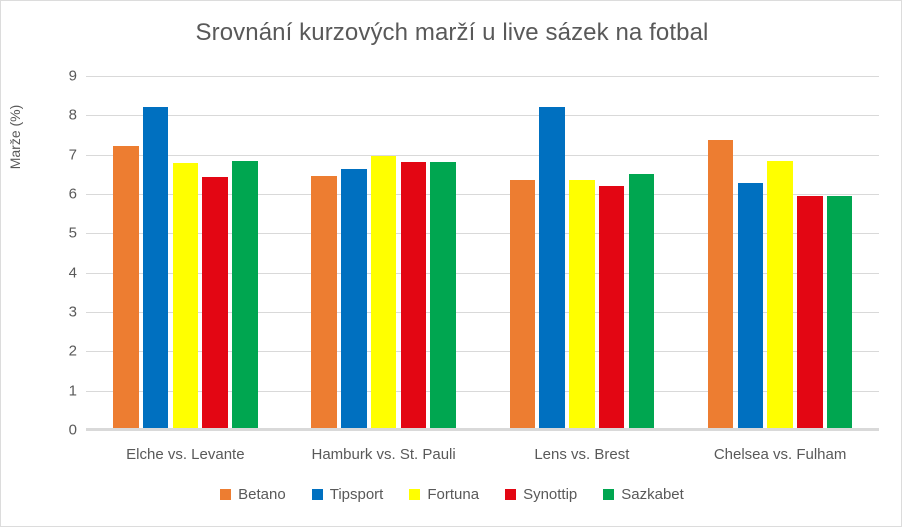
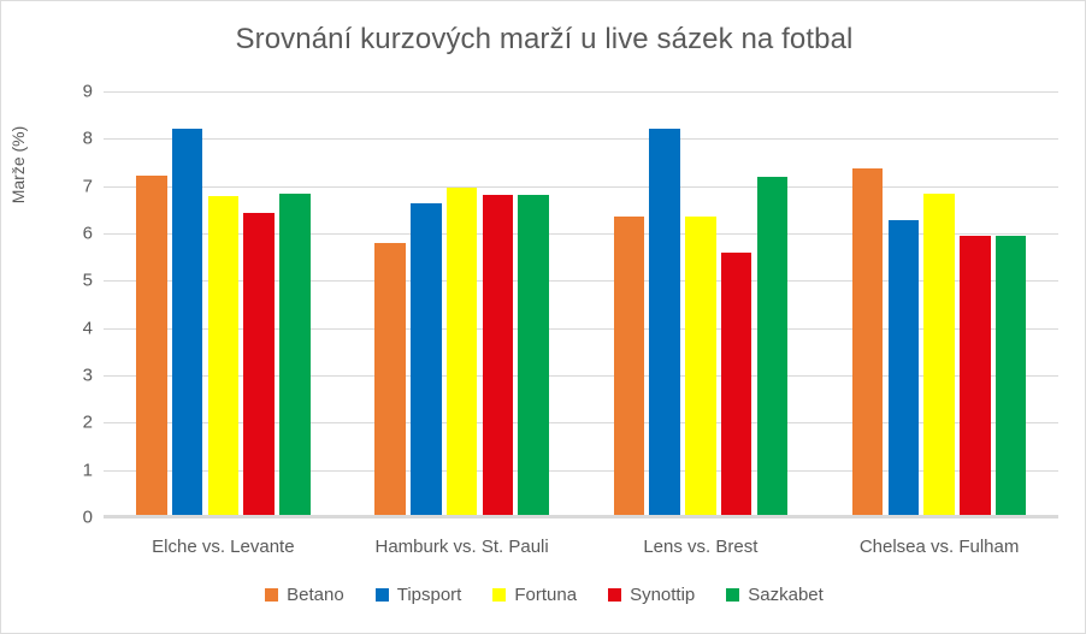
Betano/Hamburk vs. St. Pauli: 6.5 -> 5.8
Synottip/Lens vs. Brest: 6.2 -> 5.6
Sazkabet/Lens vs. Brest: 6.5 -> 7.2
